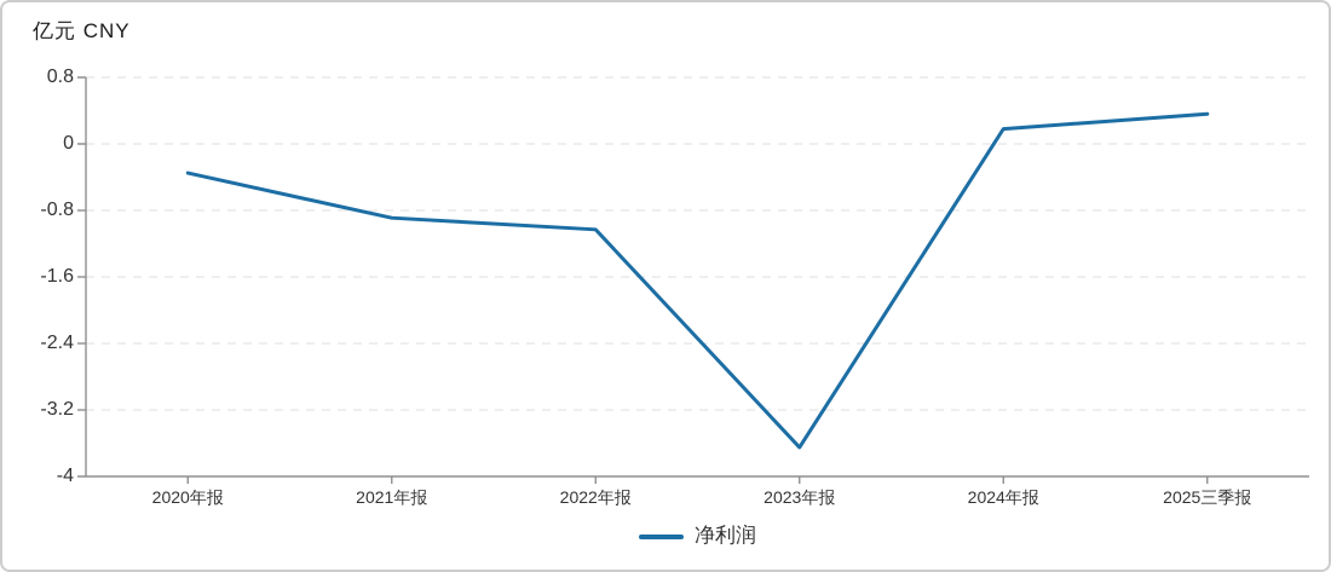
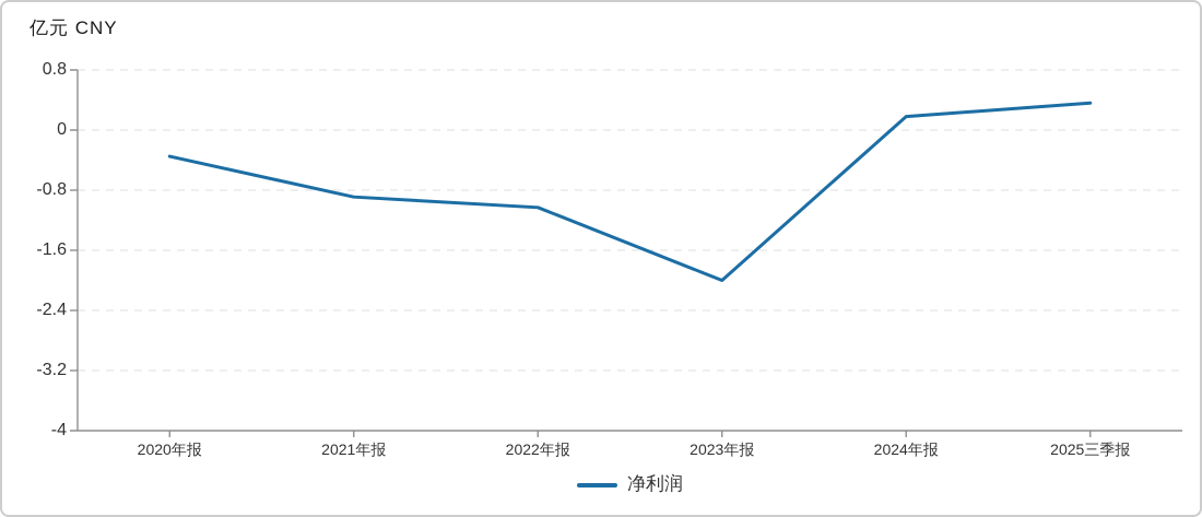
2023年报: -3.6 -> -2.0
